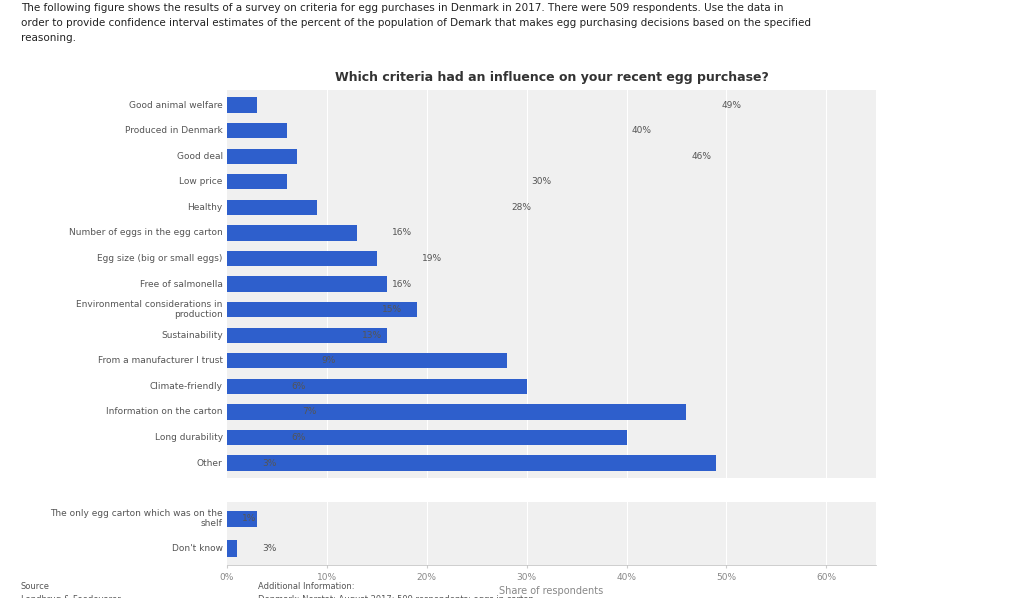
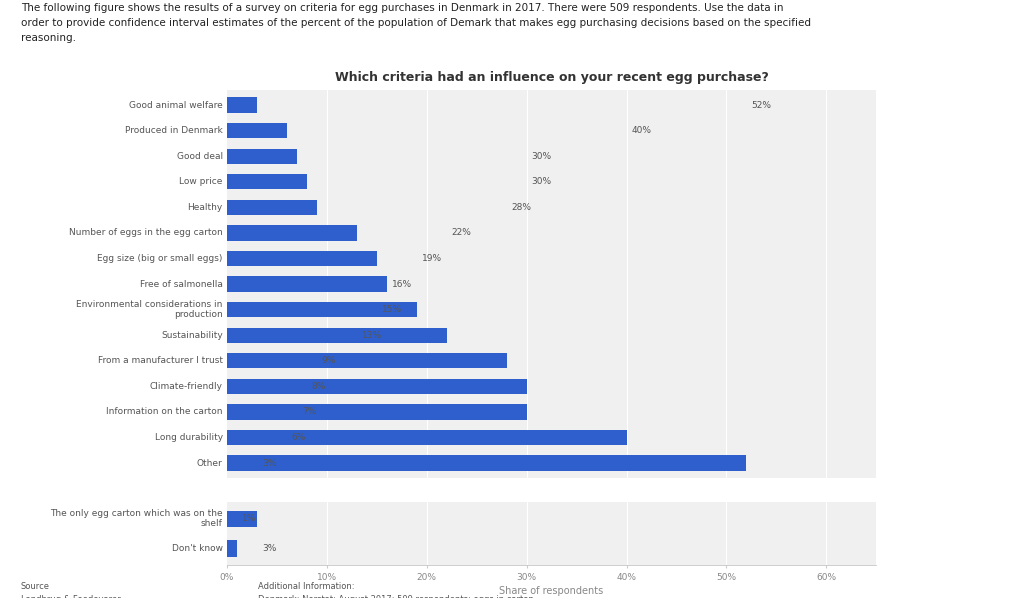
Which criteria had an influence on your recent egg purchase?/Low price: 6% -> 8%
Which criteria had an influence on your recent egg purchase?/Sustainability: 16% -> 22%
Which criteria had an influence on your recent egg purchase?/Information on the carton: 46% -> 30%
Which criteria had an influence on your recent egg purchase?/Other: 49% -> 52%
